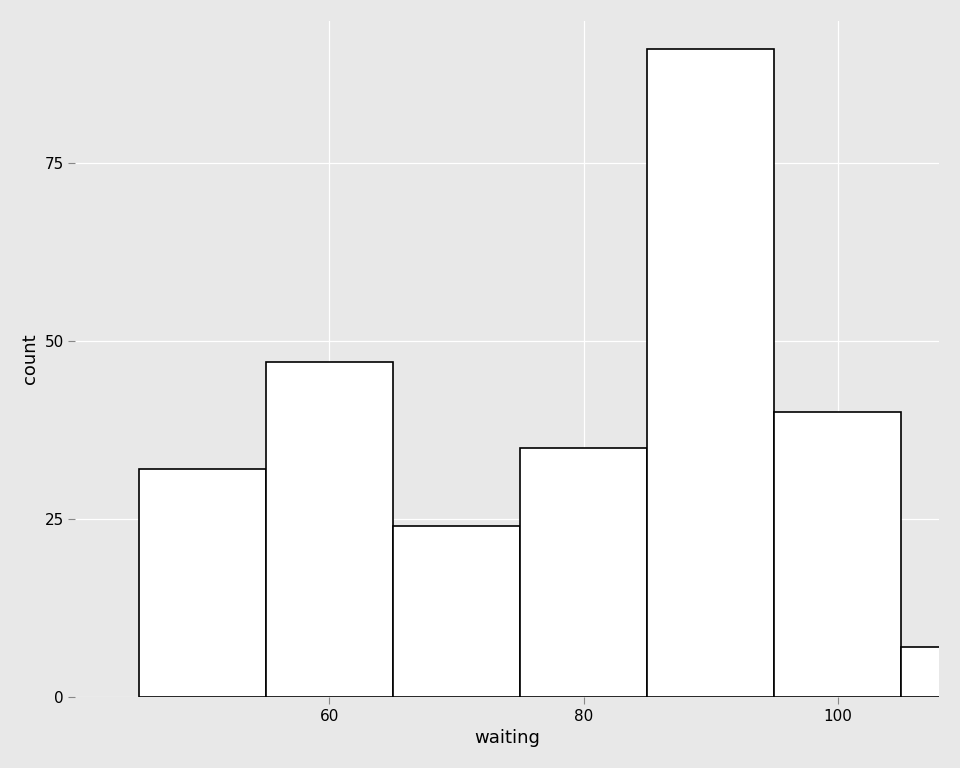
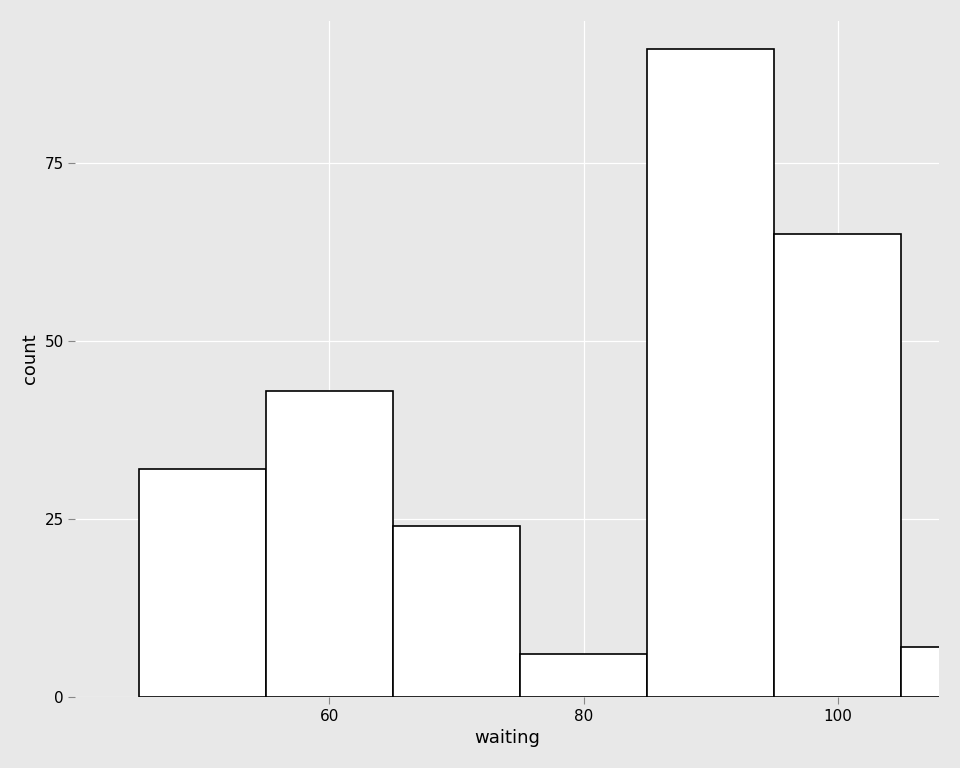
60: 47 -> 43
80: 35 -> 6
100: 40 -> 65
